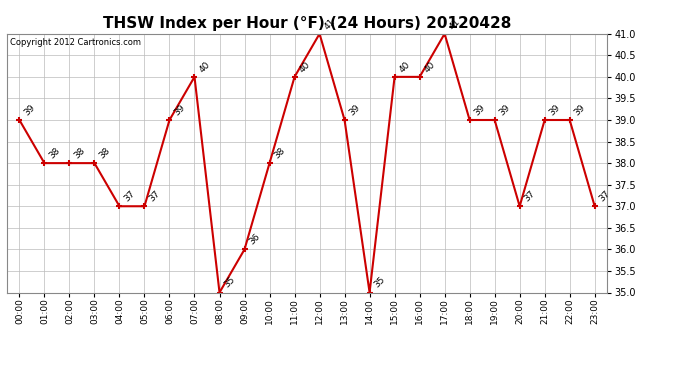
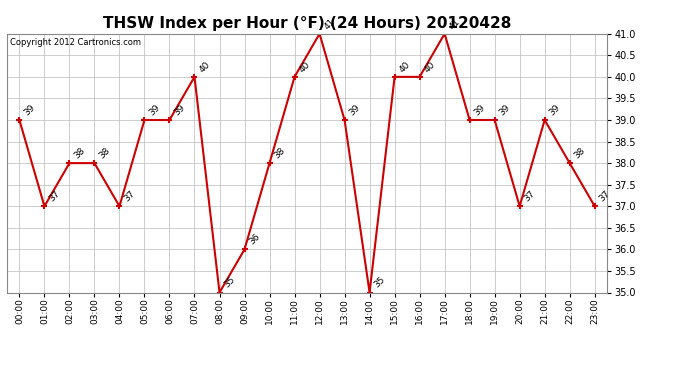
01:00: 38 -> 37
05:00: 37 -> 39
22:00: 39 -> 38
